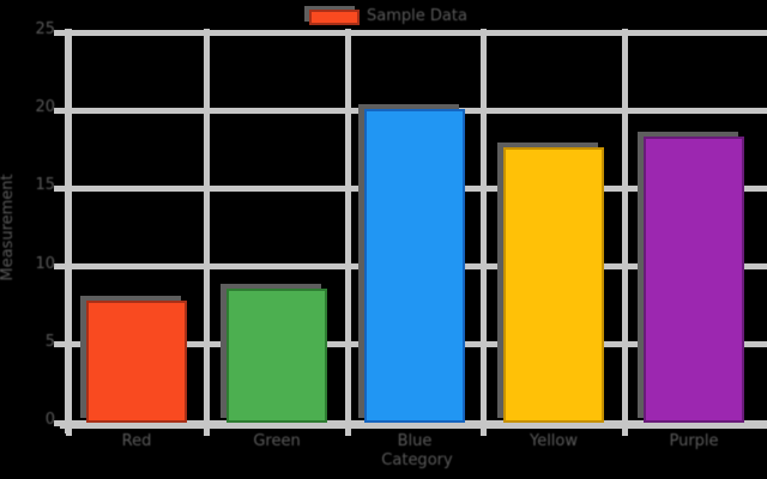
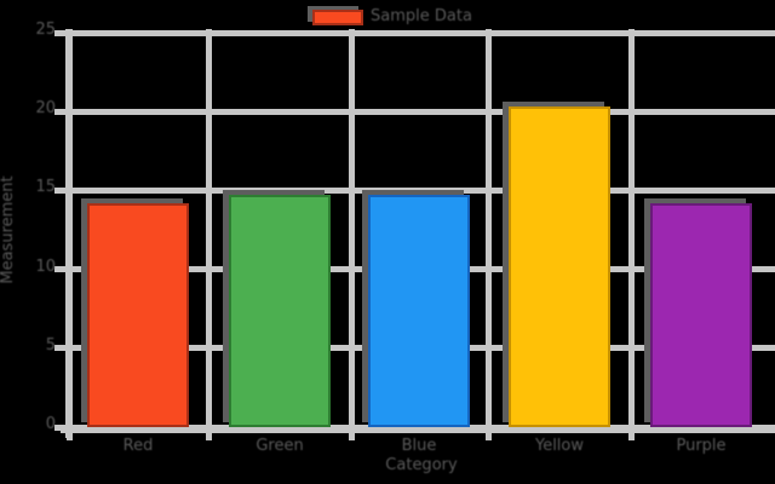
Red: 7.8 -> 14.2
Green: 8.6 -> 14.7
Blue: 20.1 -> 14.7
Yellow: 17.6 -> 20.3
Purple: 18.3 -> 14.2
